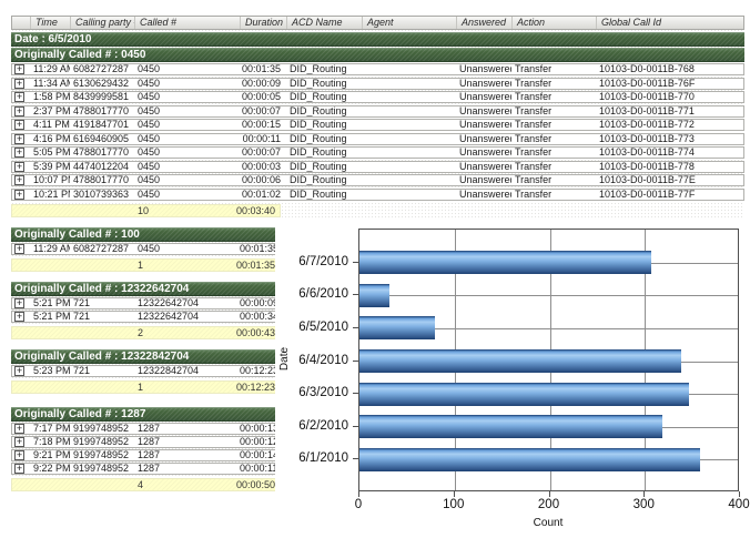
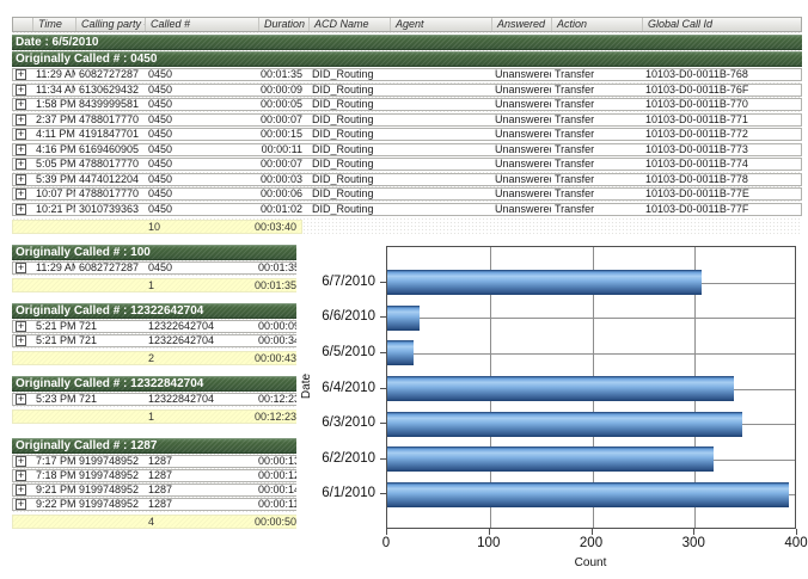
6/5/2010: 80 -> 30
6/1/2010: 360 -> 390
